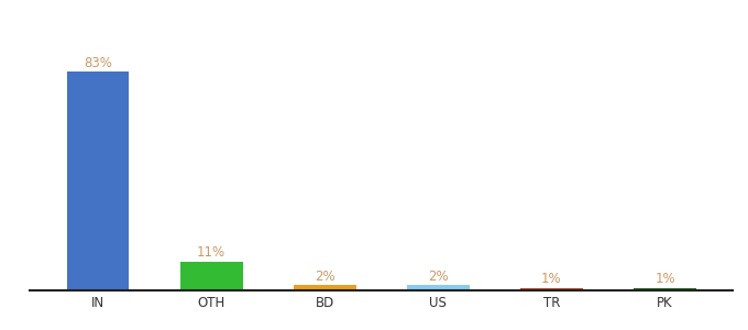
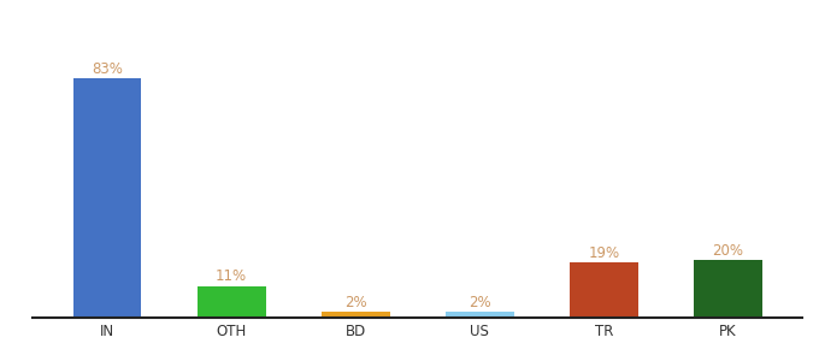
TR: 1% -> 19%
PK: 1% -> 20%
